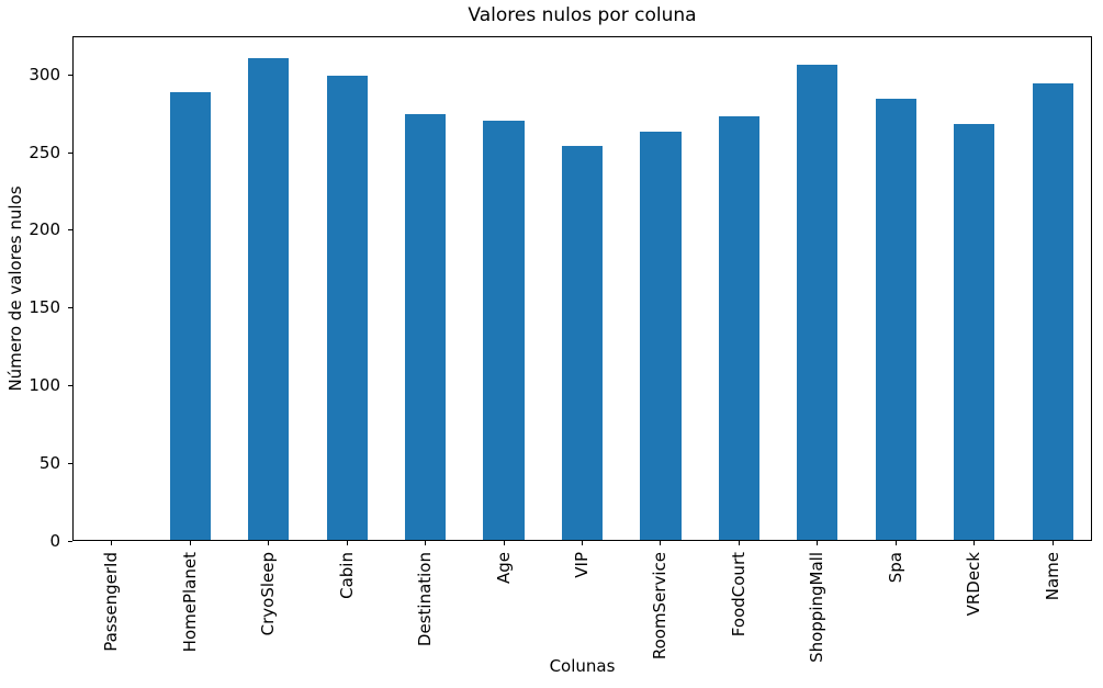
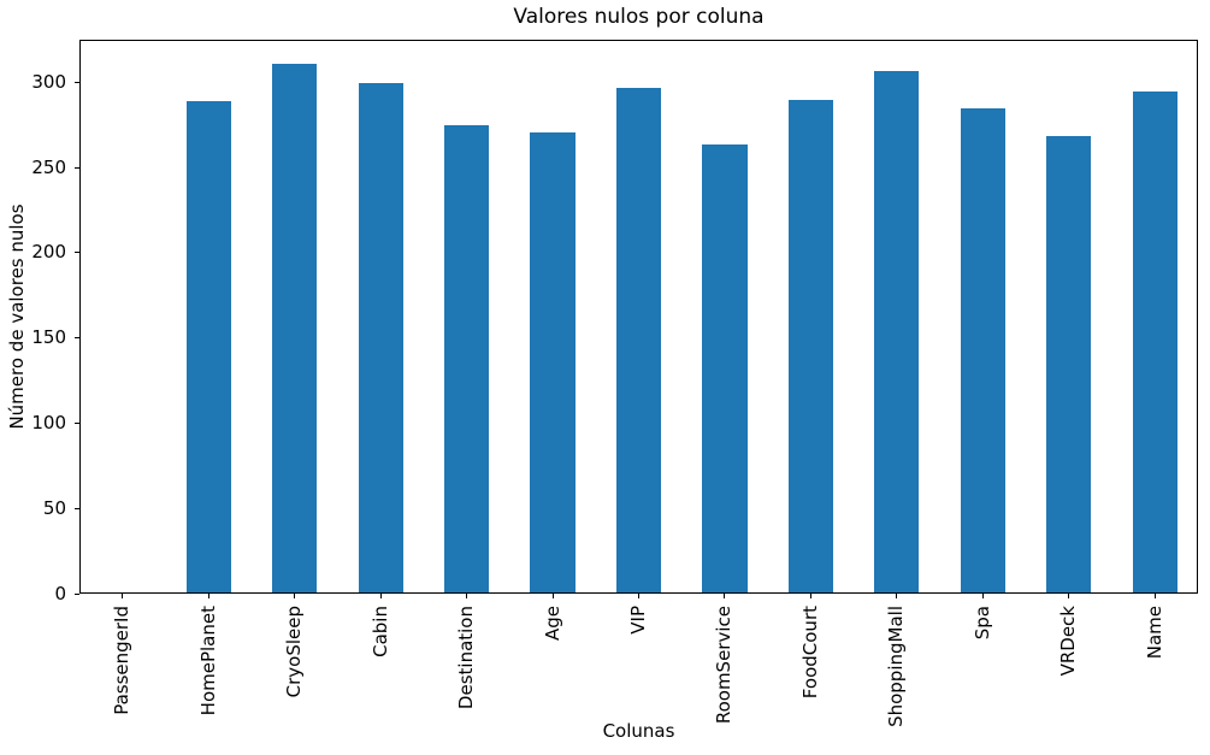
VIP: 254 -> 296
FoodCourt: 273 -> 289
